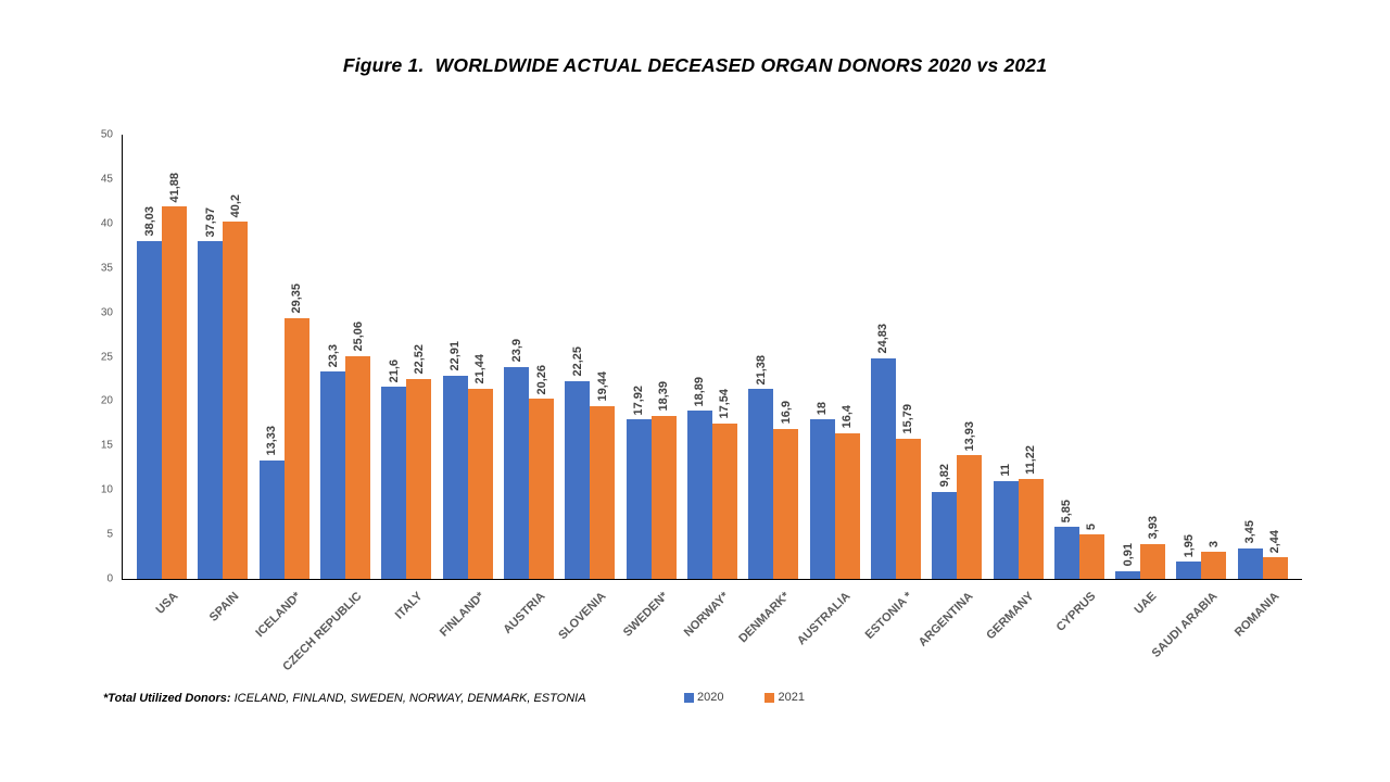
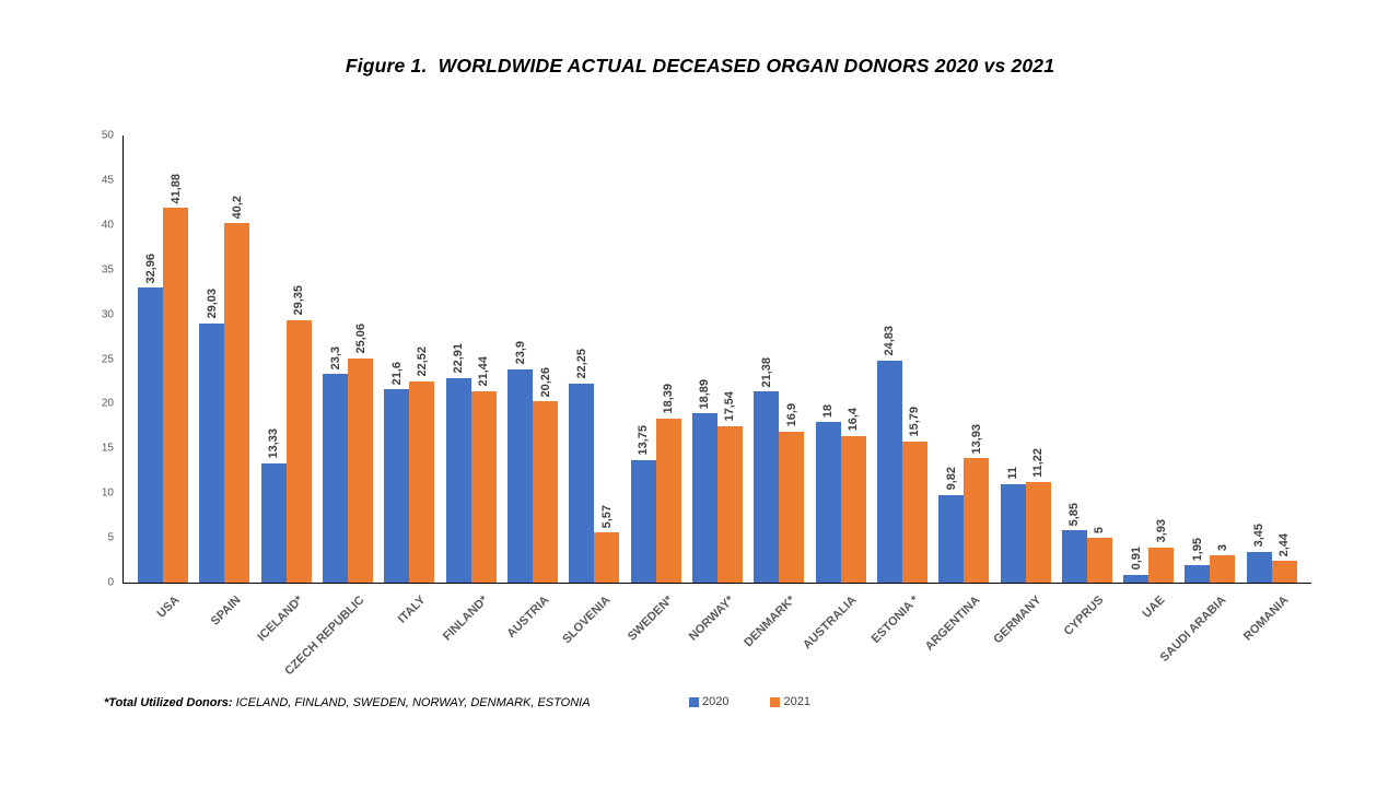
2020/USA: 38,03 -> 32,96
2020/SPAIN: 37,97 -> 29,03
2021/SLOVENIA: 19,44 -> 5,57
2020/SWEDEN*: 17,92 -> 13,75
